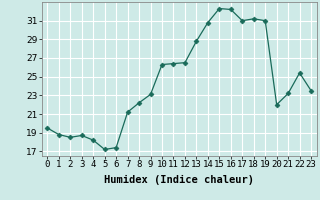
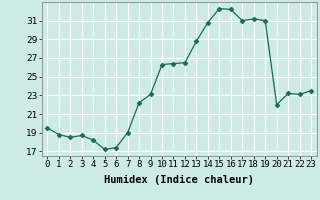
7: 21.2 -> 19.0
22: 25.4 -> 23.1
